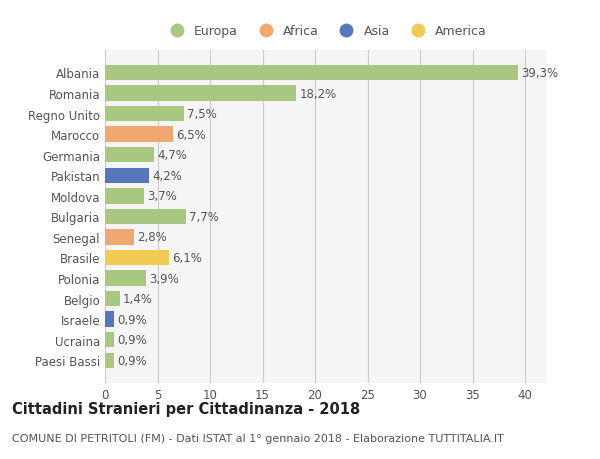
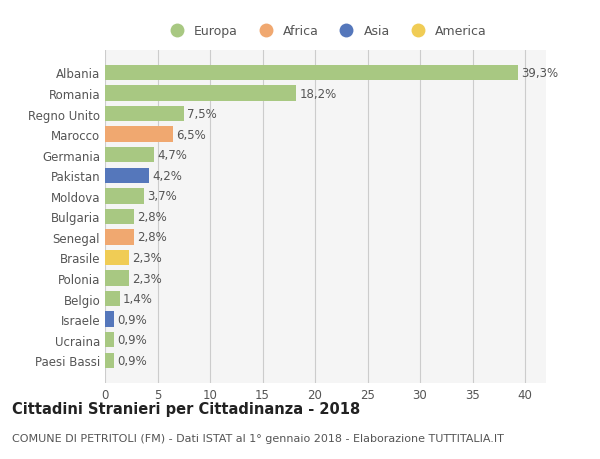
Bulgaria: 7,7% -> 2,8%
Brasile: 6,1% -> 2,3%
Polonia: 3,9% -> 2,3%
